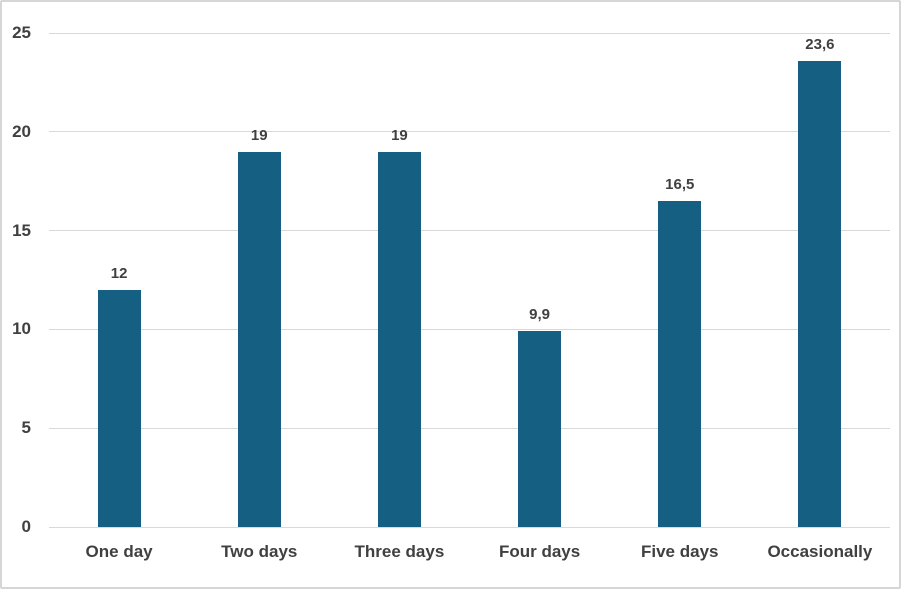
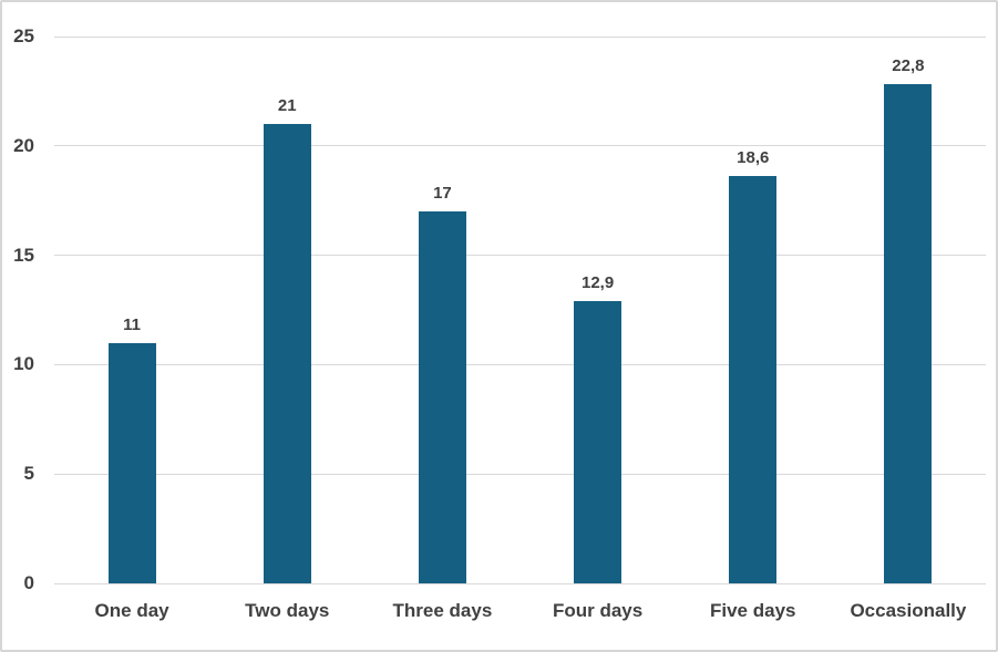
One day: 12 -> 11
Two days: 19 -> 21
Three days: 19 -> 17
Four days: 9,9 -> 12,9
Five days: 16,5 -> 18,6
Occasionally: 23,6 -> 22,8
